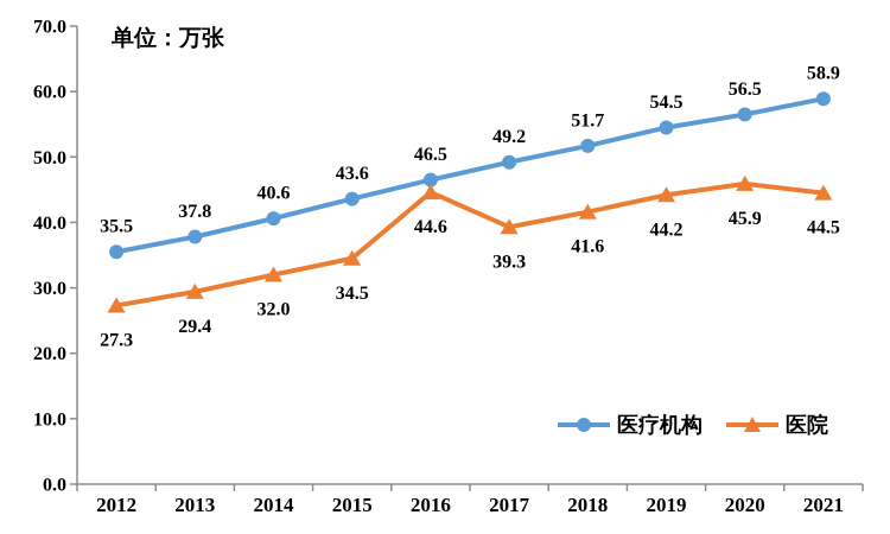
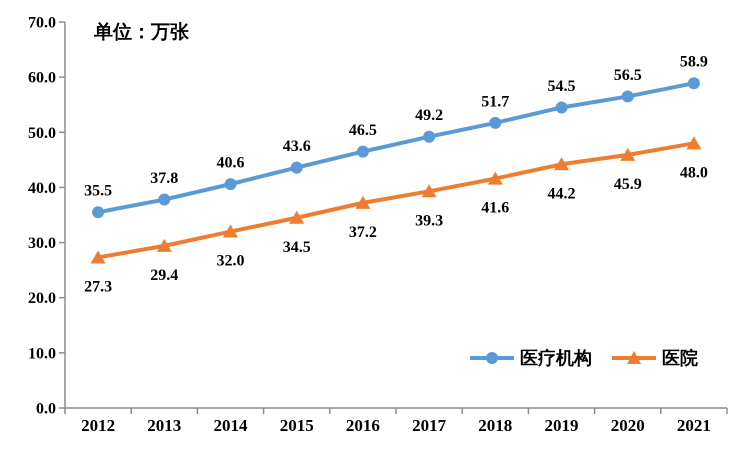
医院/2016: 44.6 -> 37.2
医院/2021: 44.5 -> 48.0
